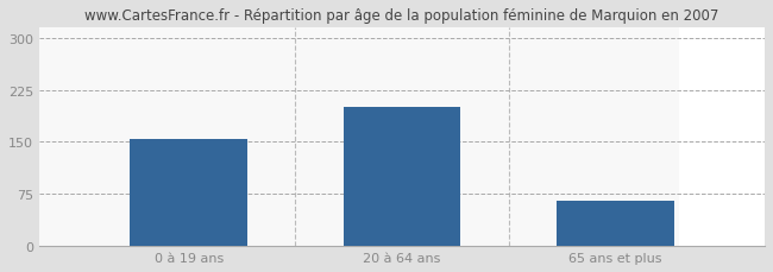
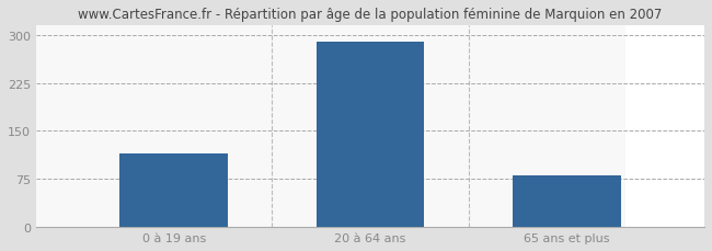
0 à 19 ans: 154 -> 115
20 à 64 ans: 200 -> 290
65 ans et plus: 66 -> 80
